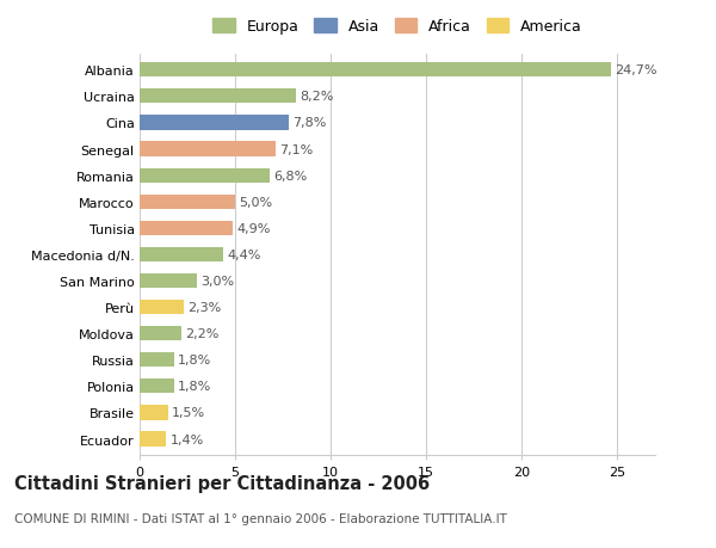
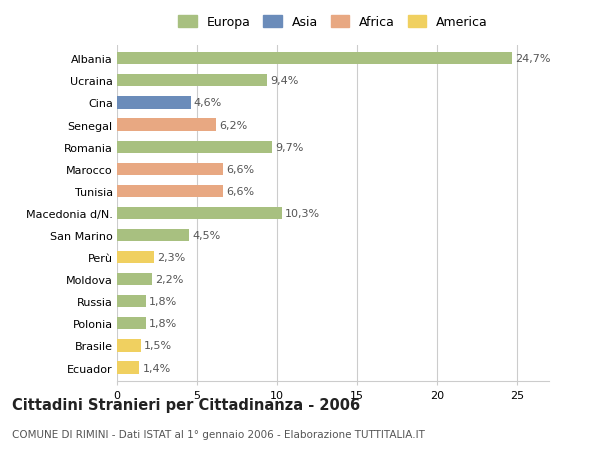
Ucraina: 8,2% -> 9,4%
Cina: 7,8% -> 4,6%
Senegal: 7,1% -> 6,2%
Romania: 6,8% -> 9,7%
Marocco: 5,0% -> 6,6%
Tunisia: 4,9% -> 6,6%
Macedonia d/N.: 4,4% -> 10,3%
San Marino: 3,0% -> 4,5%
